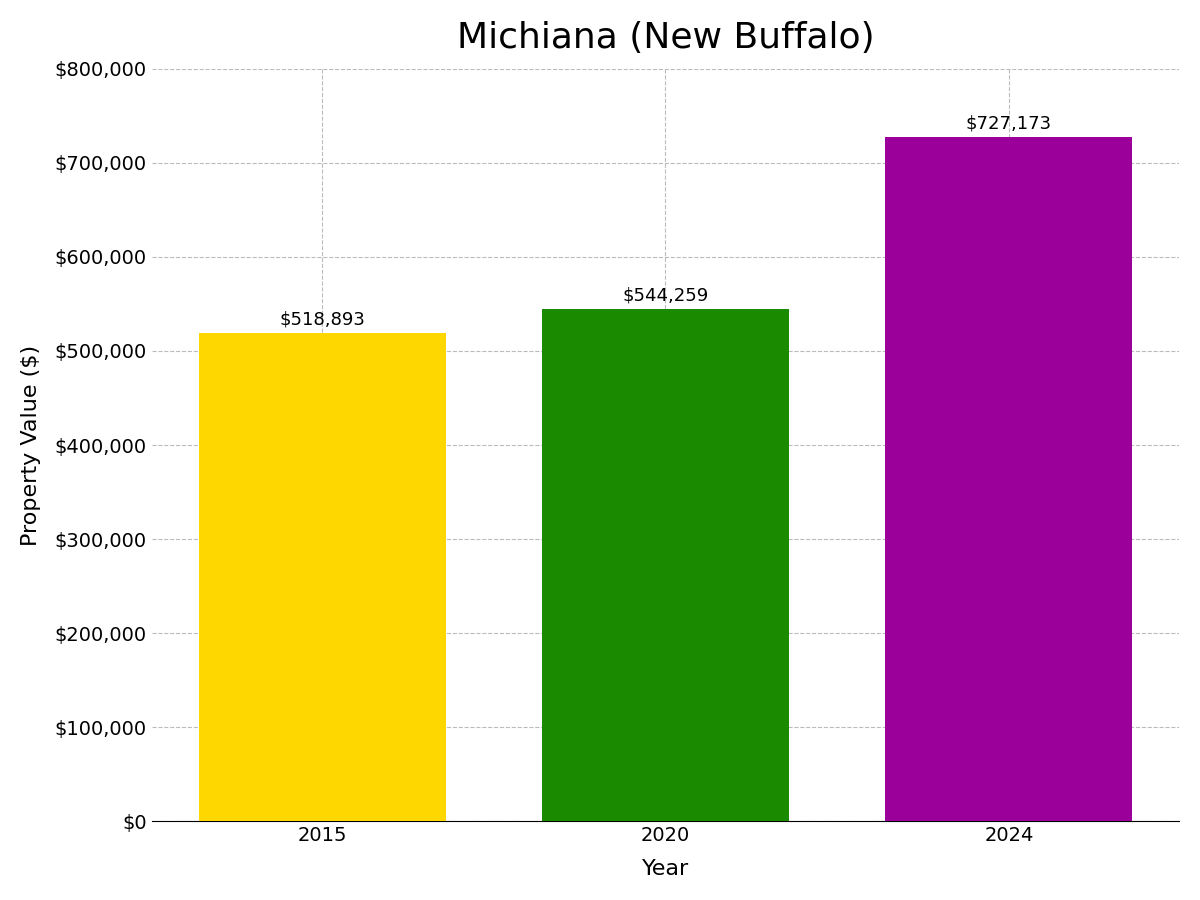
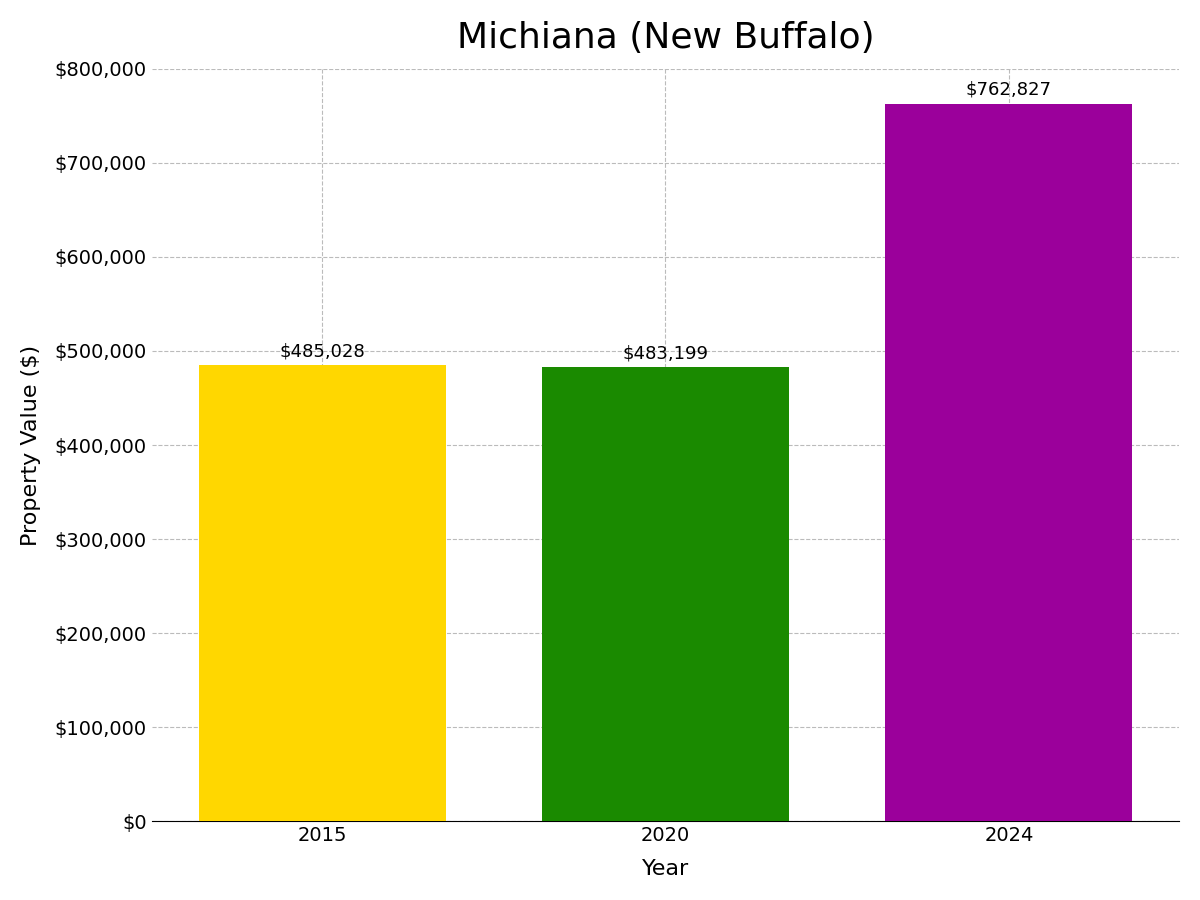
2015: $518,893 -> $485,028
2020: $544,259 -> $483,199
2024: $727,173 -> $762,827
